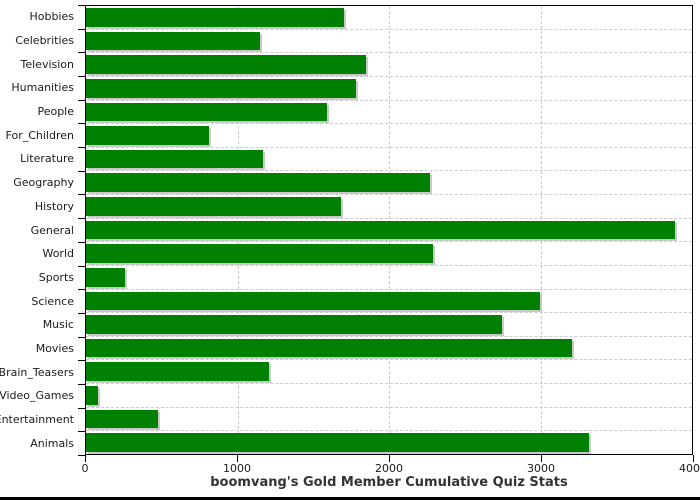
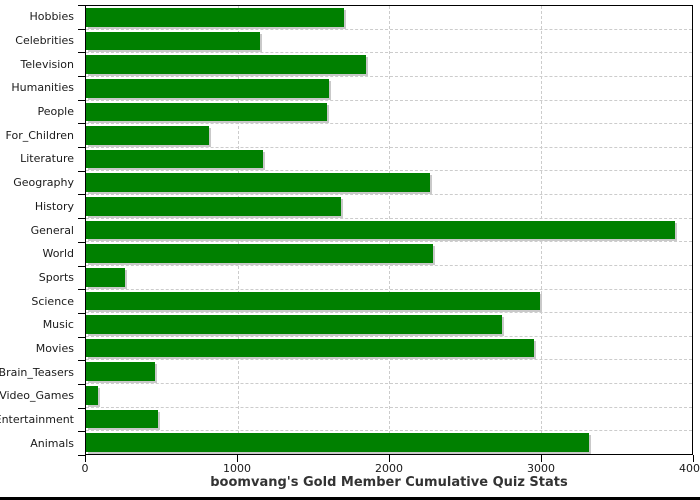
Humanities: 1780 -> 1600
Movies: 3210 -> 2960
Brain_Teasers: 1210 -> 460
